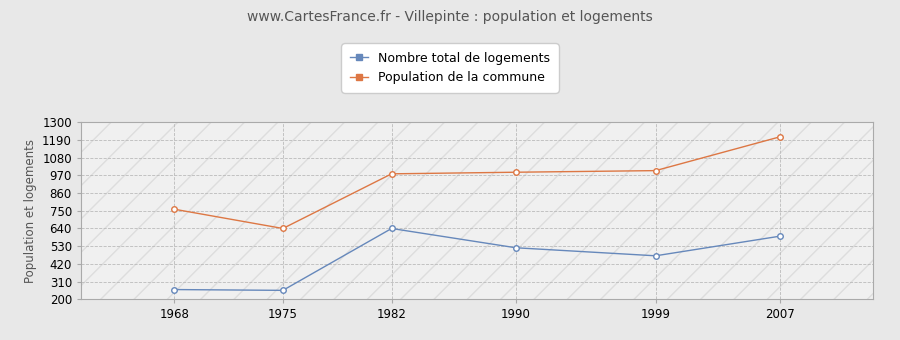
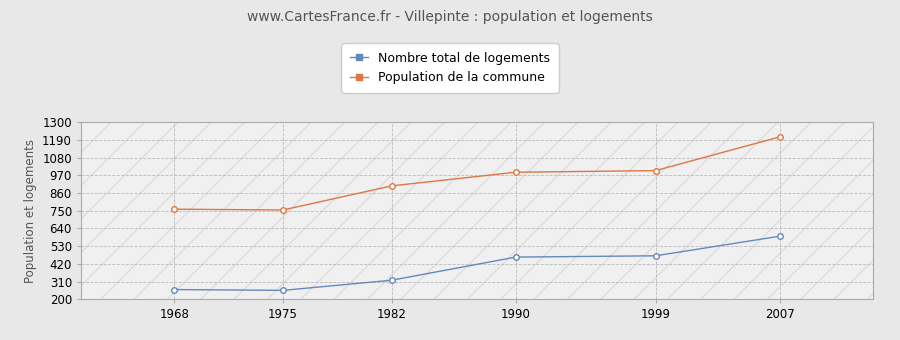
Population de la commune/1975: 640 -> 760
Nombre total de logements/1982: 640 -> 320
Population de la commune/1982: 980 -> 900
Nombre total de logements/1990: 520 -> 460
